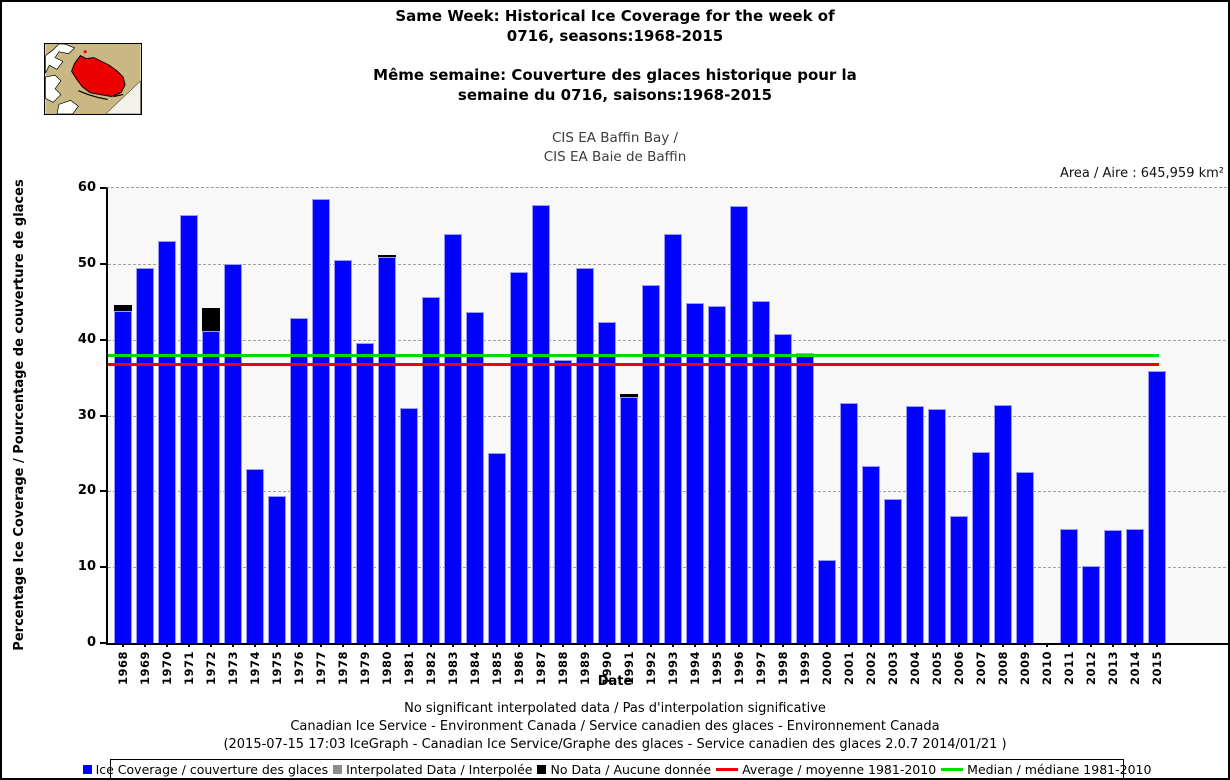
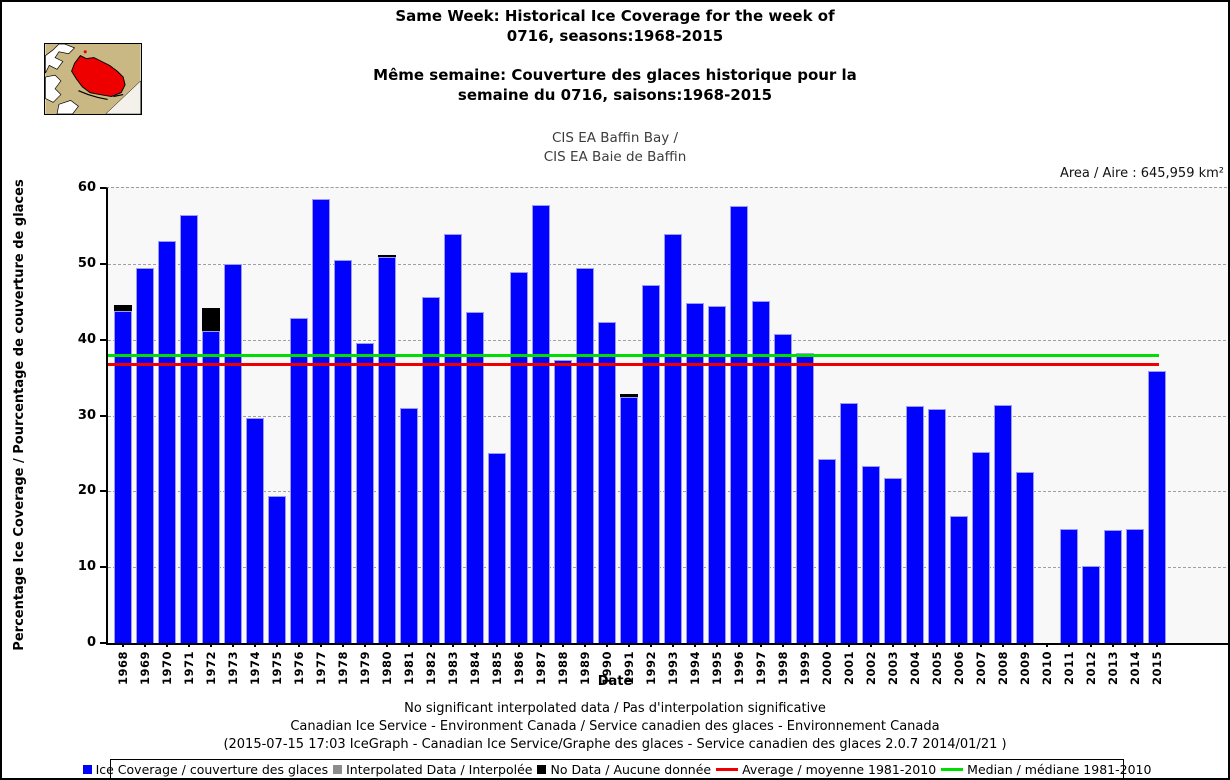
Ice Coverage / couverture des glaces/1974: 23 -> 30
Ice Coverage / couverture des glaces/2000: 11 -> 24
Ice Coverage / couverture des glaces/2003: 19 -> 22
